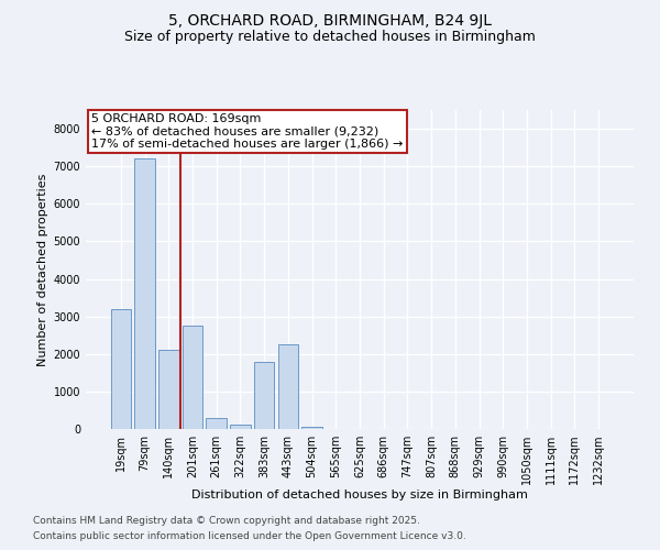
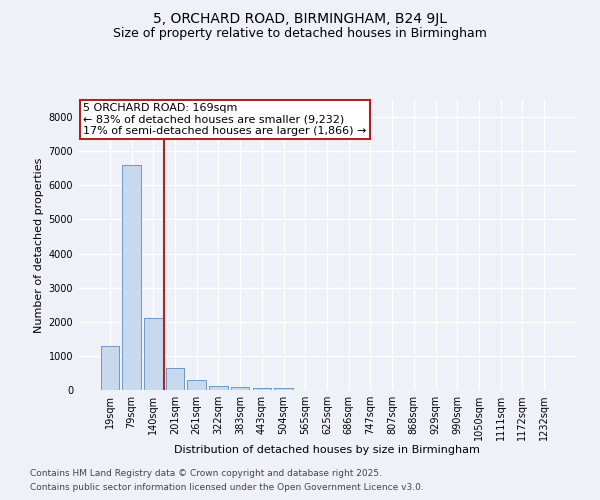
19sqm: 3200 -> 1300
79sqm: 7200 -> 6600
201sqm: 2750 -> 650
383sqm: 1800 -> 80
443sqm: 2250 -> 60
